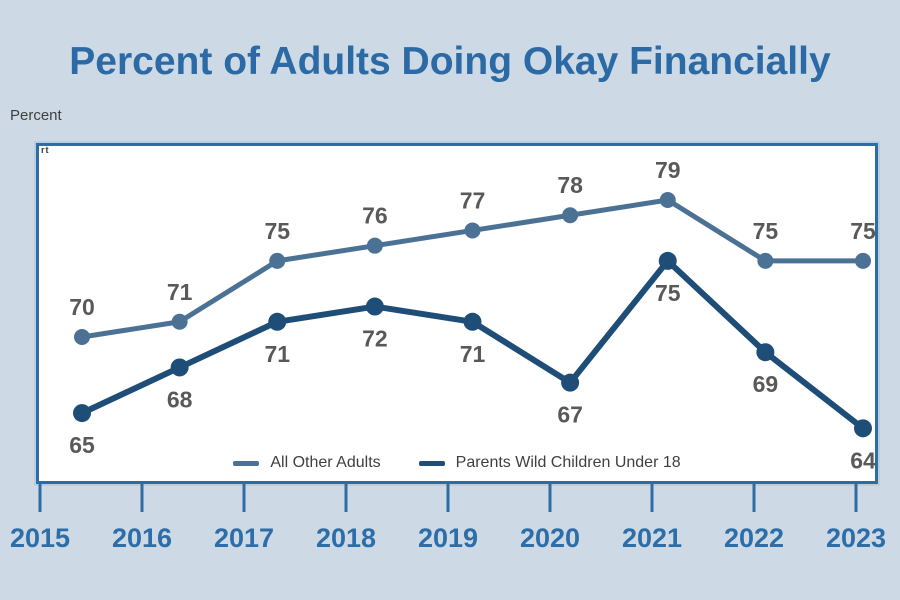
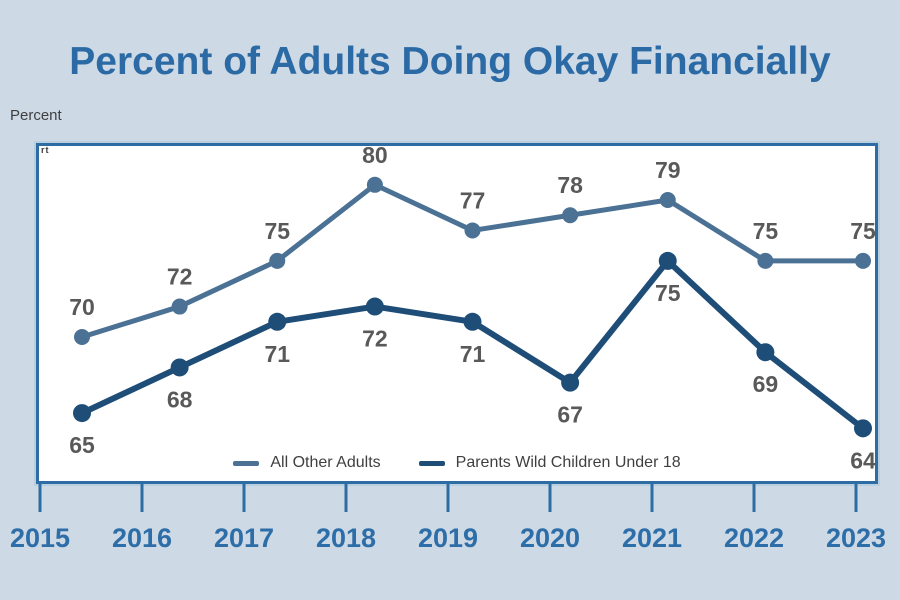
All Other Adults/2016: 71 -> 72
All Other Adults/2018: 76 -> 80
